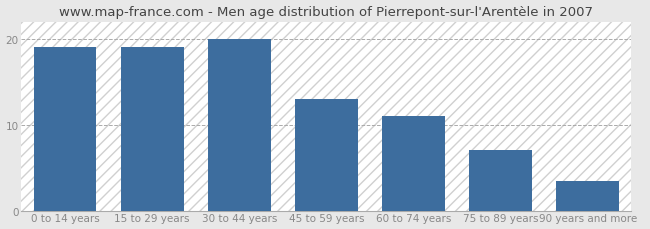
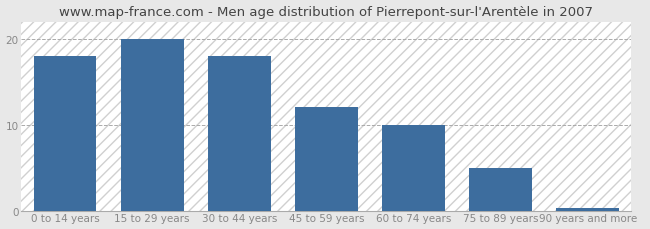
0 to 14 years: 19.0 -> 18.0
15 to 29 years: 19.0 -> 20.0
30 to 44 years: 20.0 -> 18.0
45 to 59 years: 13.0 -> 12.0
60 to 74 years: 11.0 -> 10.0
75 to 89 years: 7.0 -> 5.0
90 years and more: 3.4 -> 0.3
